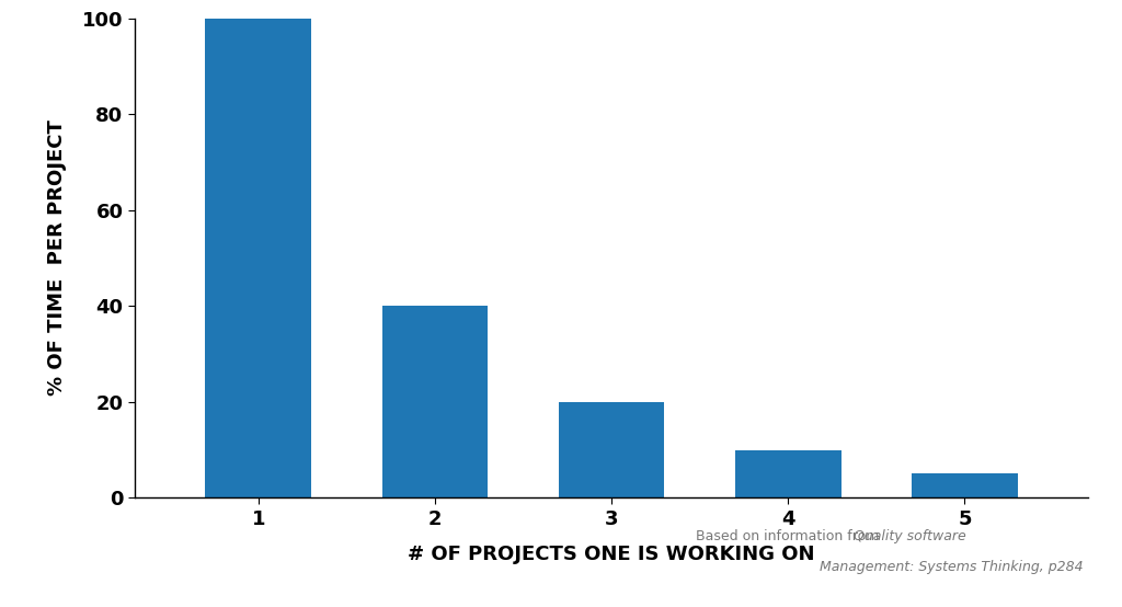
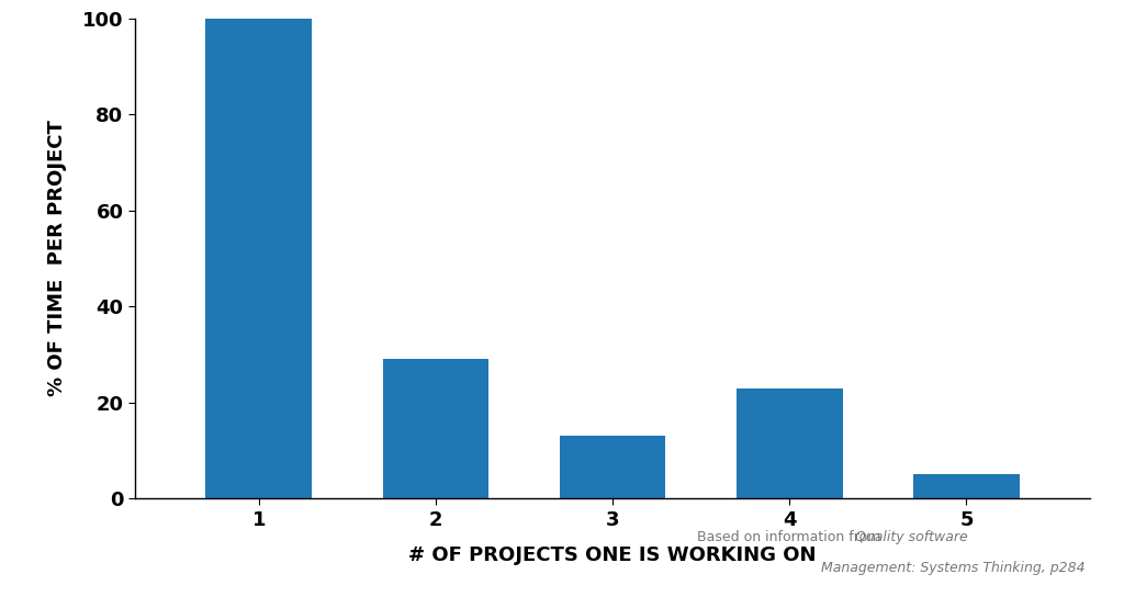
2: 40 -> 29
3: 20 -> 13
4: 10 -> 23
